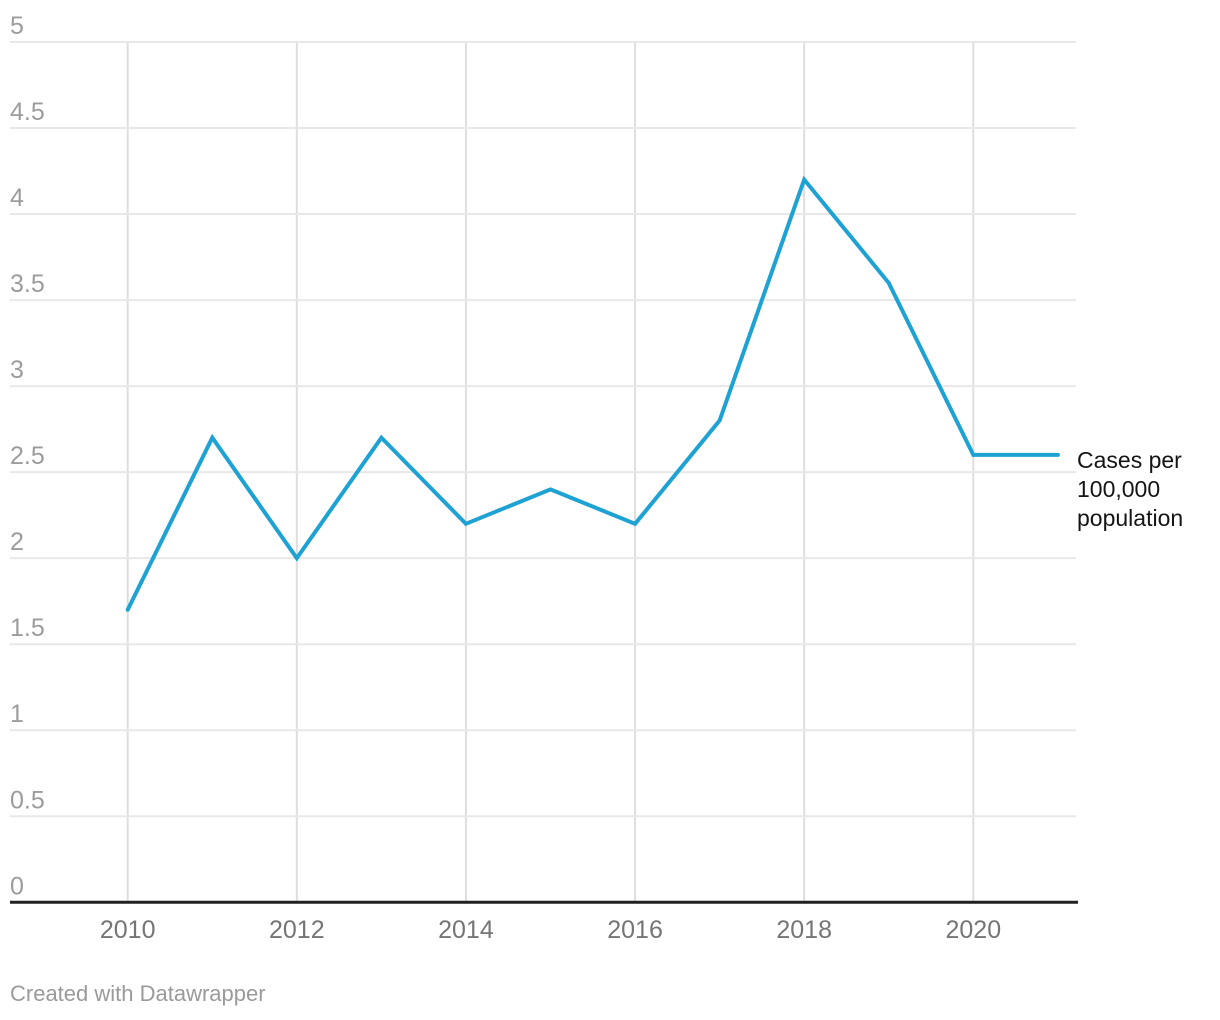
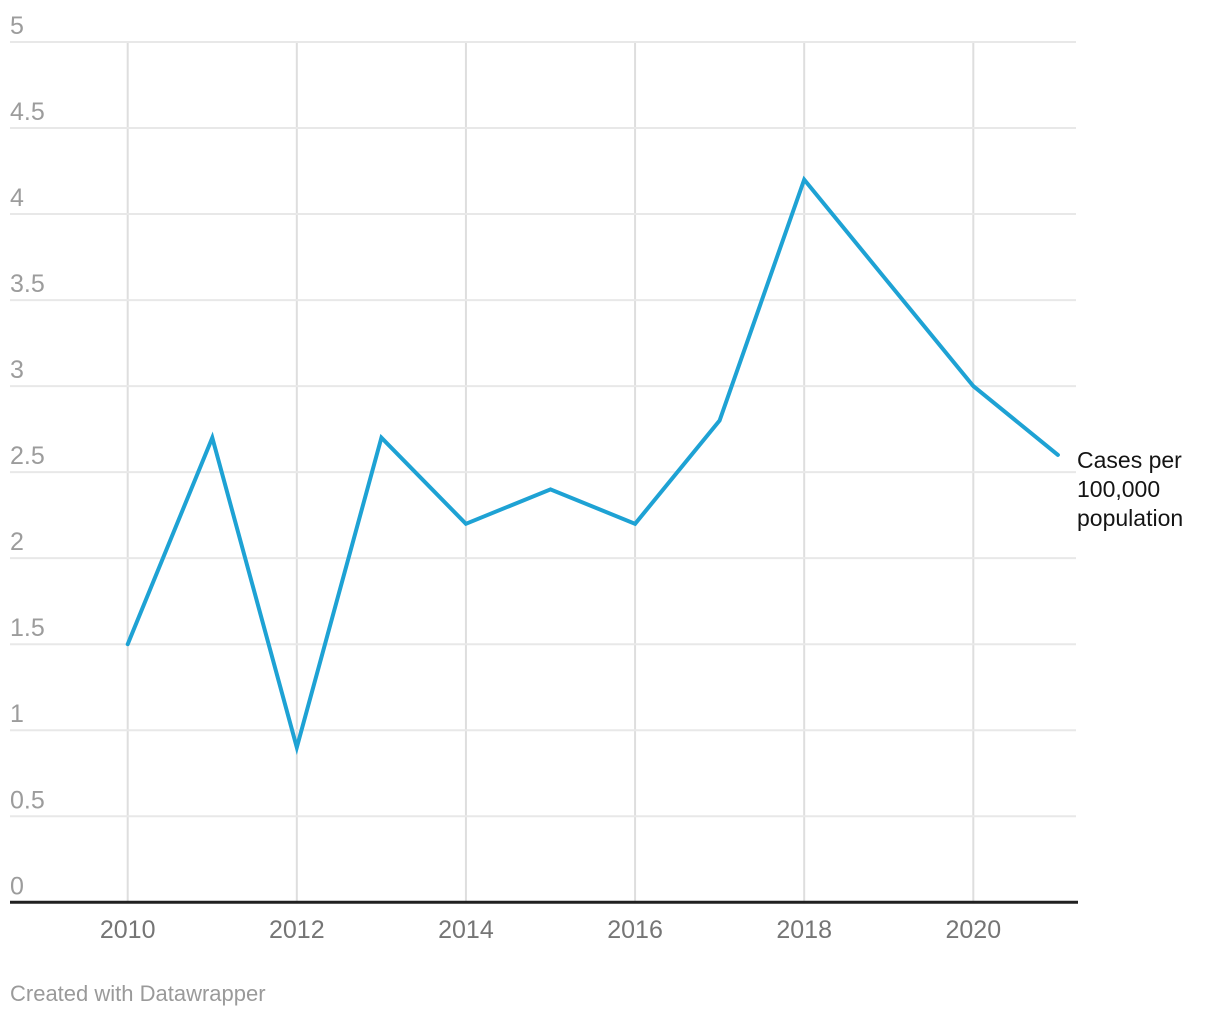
2010: 1.7 -> 1.5
2012: 2.0 -> 0.9
2020: 2.6 -> 3.0
